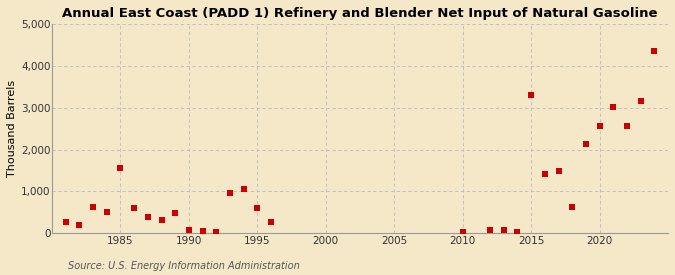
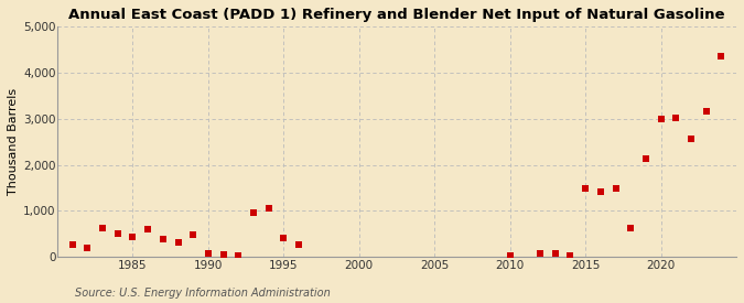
1985: 1,550 -> 430
1995: 600 -> 420
2015: 3,300 -> 1,490
2020: 2,550 -> 2,990
